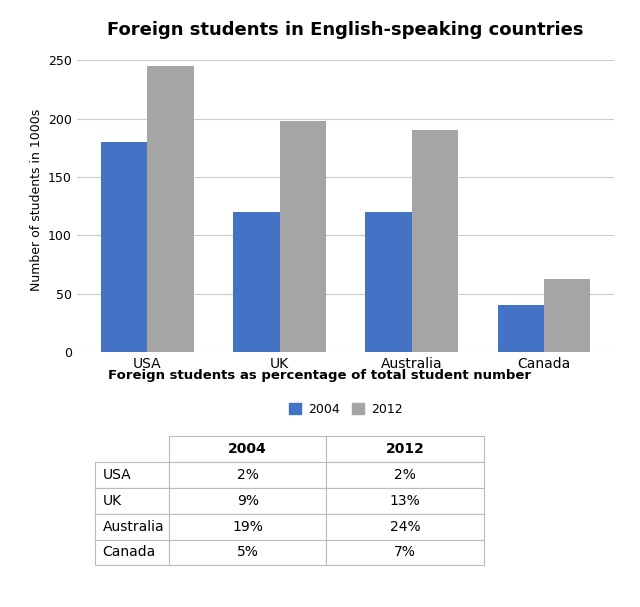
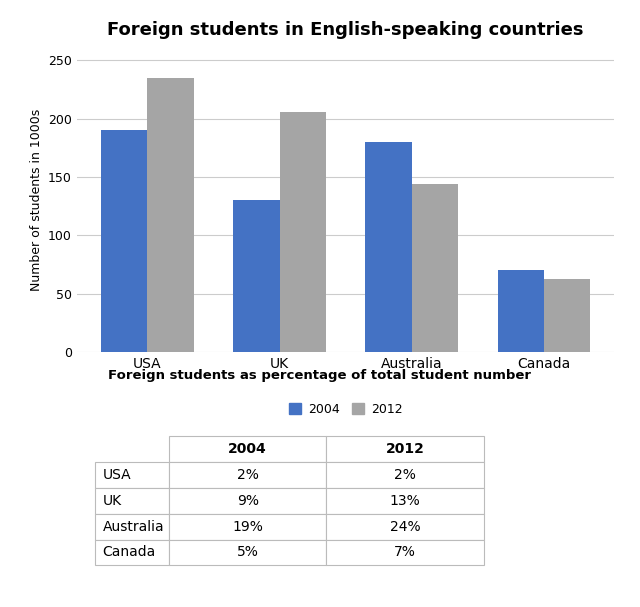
2004/USA: 180 -> 190
2012/USA: 245 -> 235
2004/UK: 120 -> 130
2012/UK: 198 -> 206
2004/Australia: 120 -> 180
2012/Australia: 190 -> 144
2004/Canada: 40 -> 70
